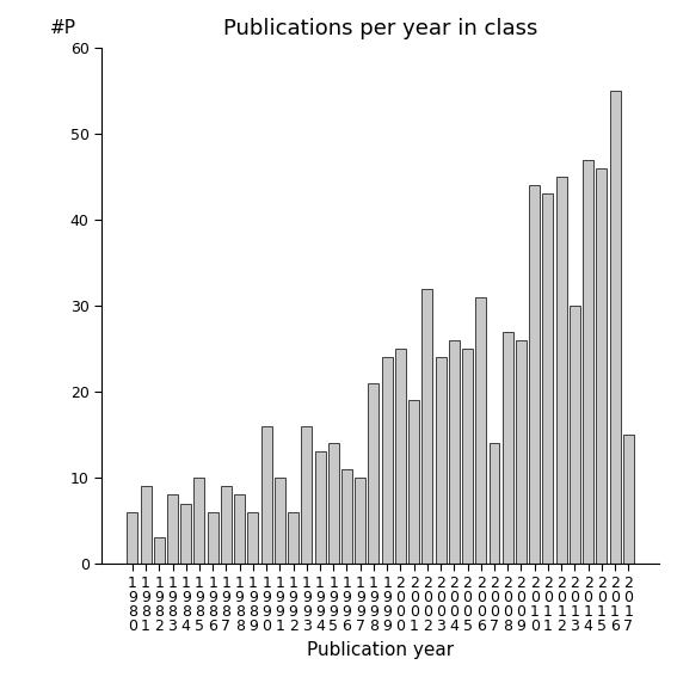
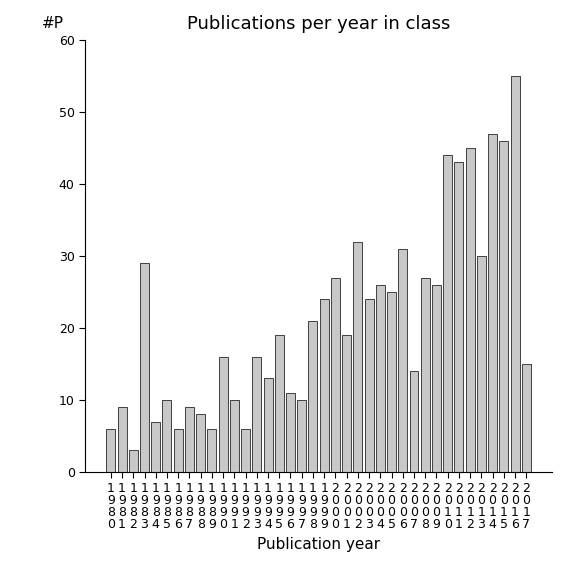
1 9 8 3: 8 -> 29
1 9 9 5: 14 -> 19
2 0 0 0: 25 -> 27
